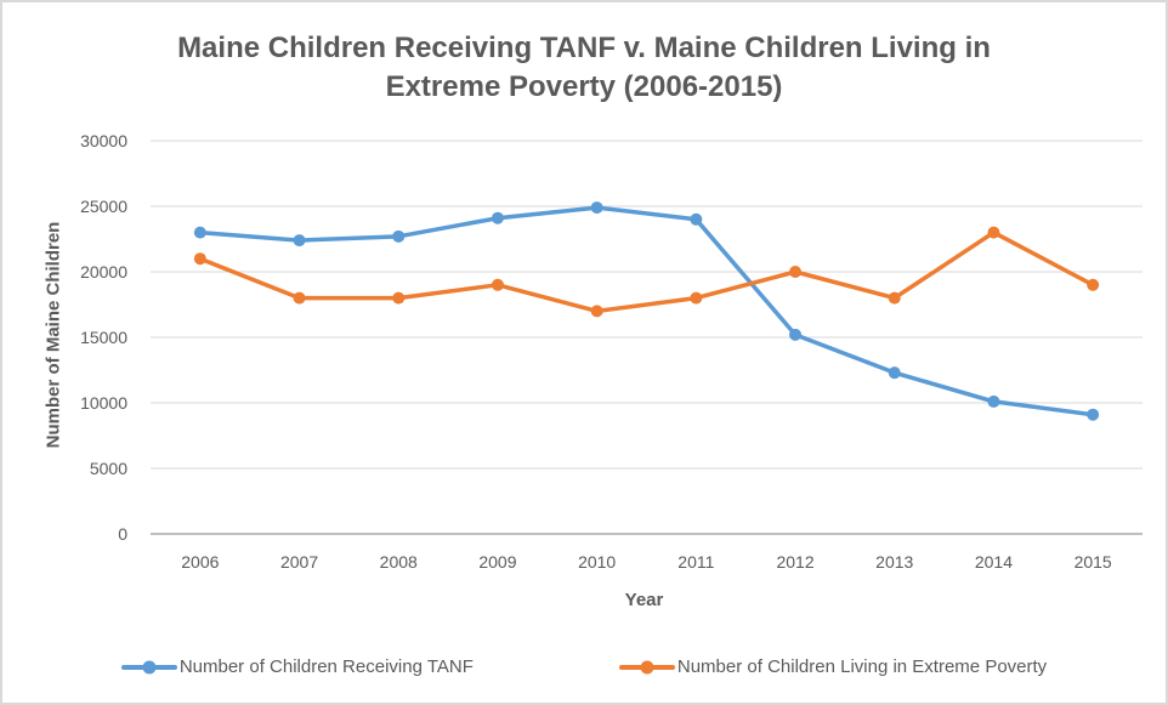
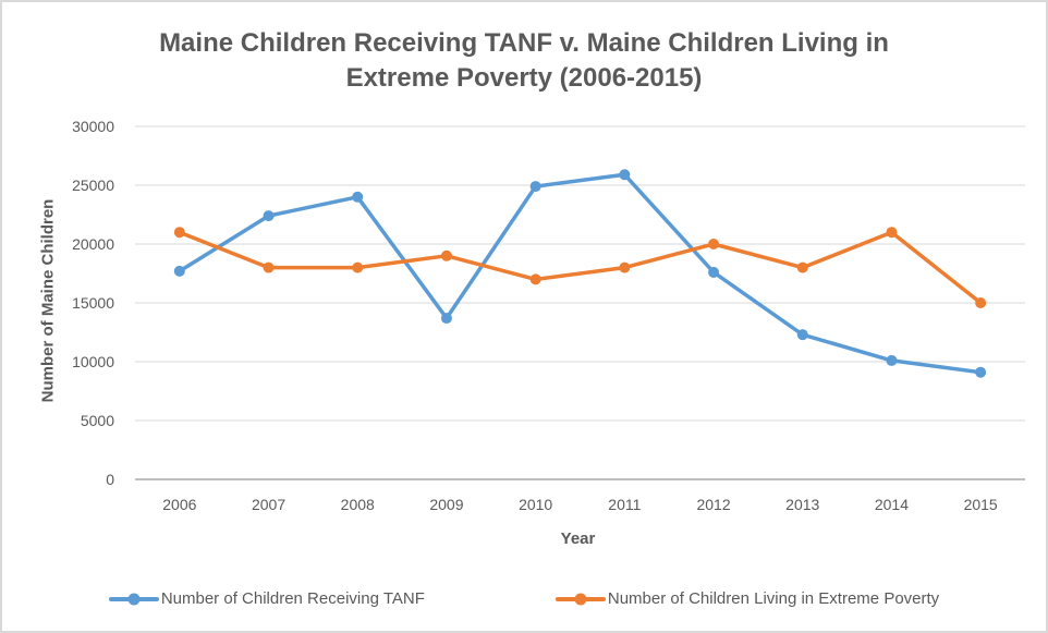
Number of Children Receiving TANF/2006: 23000 -> 17700
Number of Children Receiving TANF/2008: 22700 -> 24000
Number of Children Receiving TANF/2009: 24100 -> 13700
Number of Children Receiving TANF/2011: 24000 -> 25900
Number of Children Receiving TANF/2012: 15200 -> 17600
Number of Children Living in Extreme Poverty/2014: 23000 -> 21000
Number of Children Living in Extreme Poverty/2015: 19000 -> 15000
